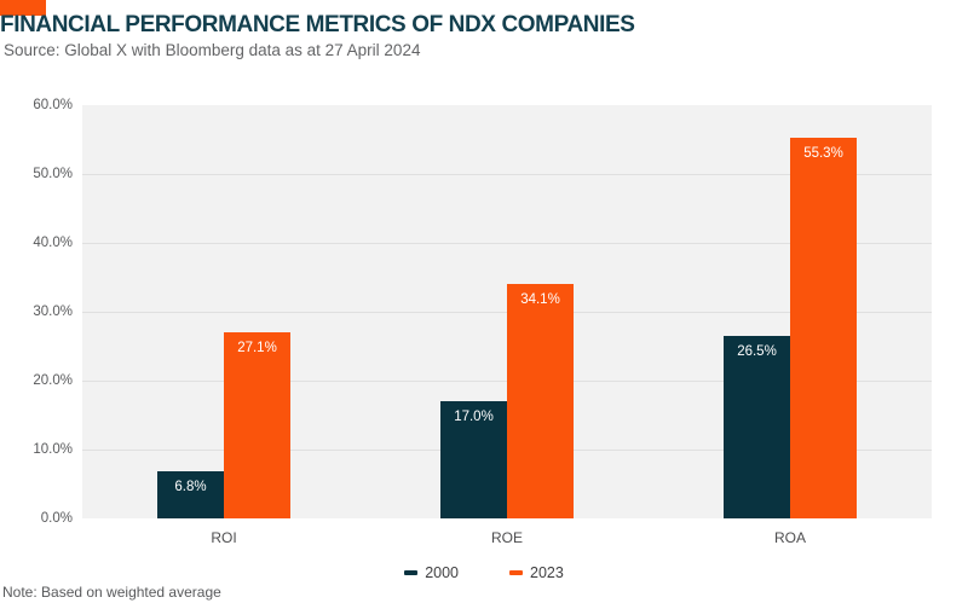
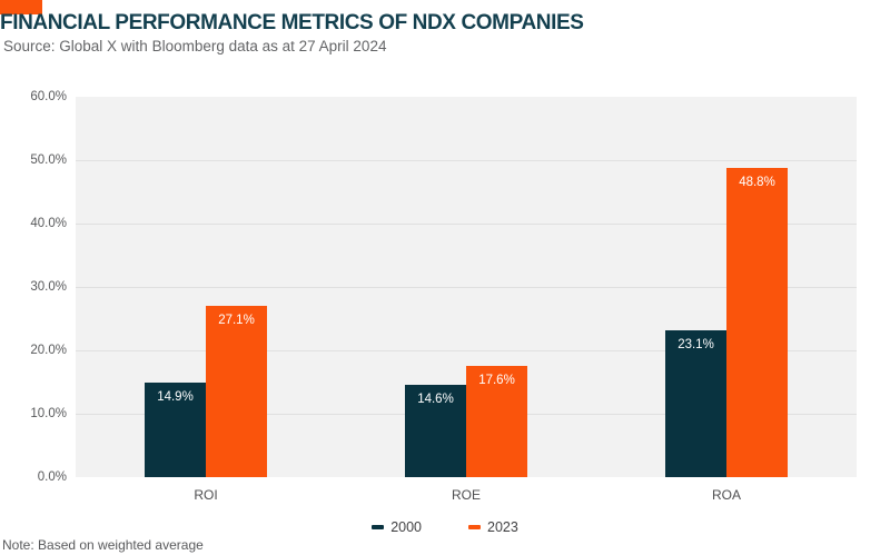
2000/ROI: 6.8% -> 14.9%
2000/ROE: 17.0% -> 14.6%
2023/ROE: 34.1% -> 17.6%
2000/ROA: 26.5% -> 23.1%
2023/ROA: 55.3% -> 48.8%
